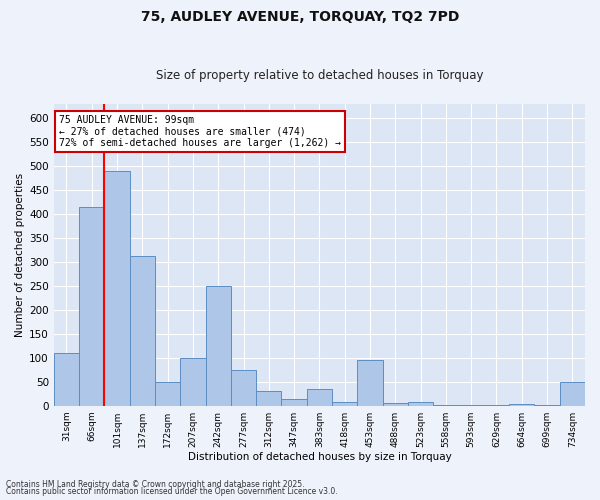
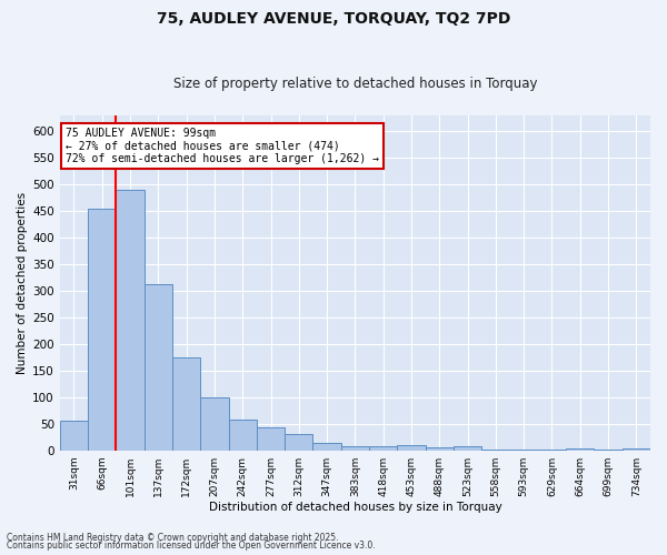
31sqm: 110 -> 55
66sqm: 415 -> 455
172sqm: 50 -> 175
242sqm: 250 -> 58
277sqm: 75 -> 43
383sqm: 35 -> 8
453sqm: 95 -> 10
734sqm: 50 -> 4
